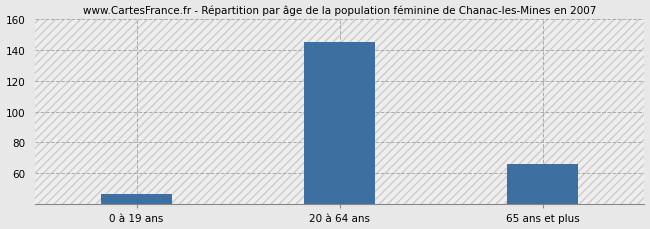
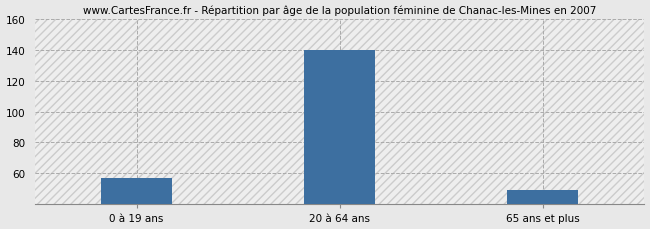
0 à 19 ans: 47 -> 57
20 à 64 ans: 145 -> 140
65 ans et plus: 66 -> 49
